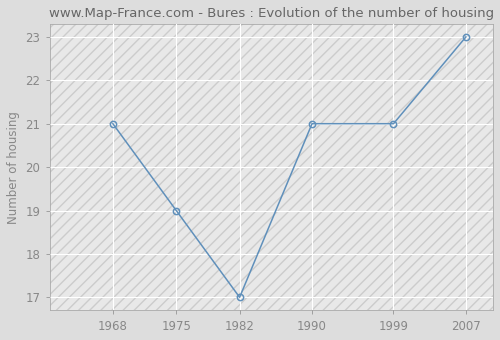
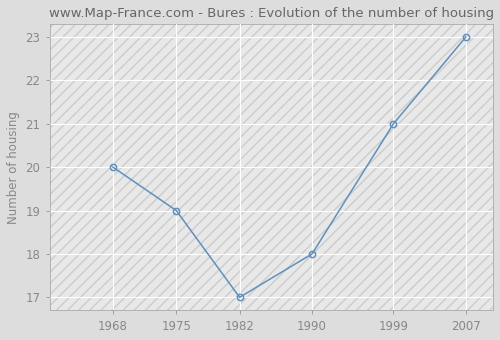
1968: 21 -> 20
1990: 21 -> 18
